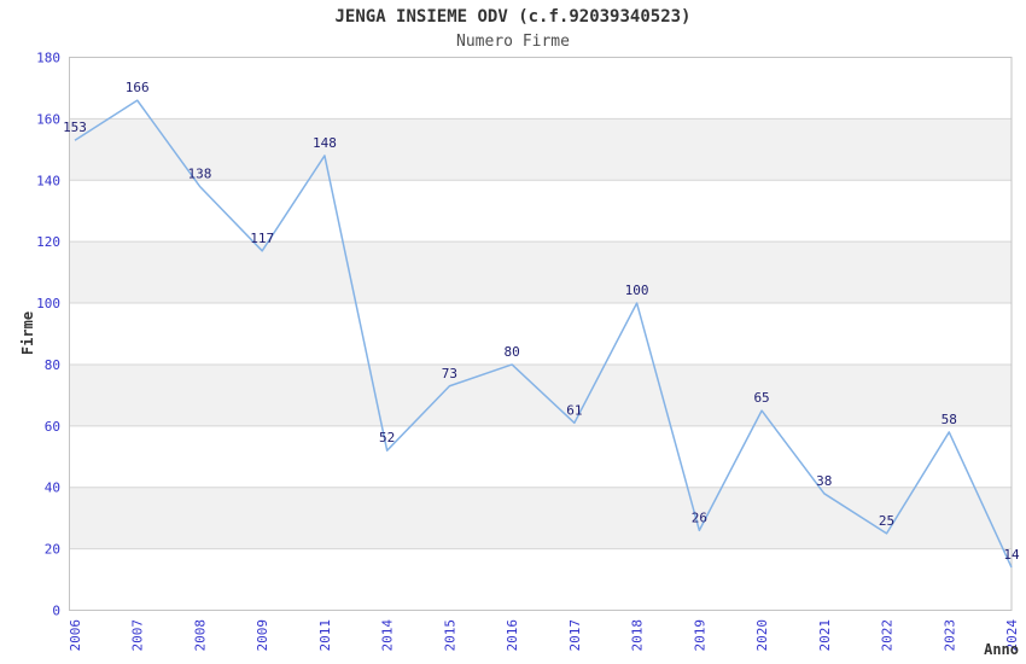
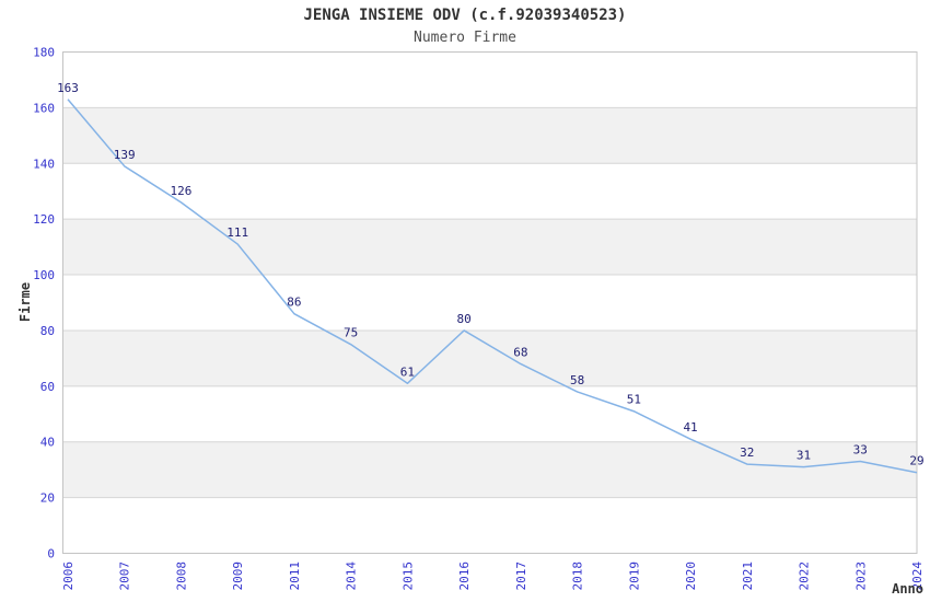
2006: 153 -> 163
2007: 166 -> 139
2008: 138 -> 126
2009: 117 -> 111
2011: 148 -> 86
2014: 52 -> 75
2015: 73 -> 61
2017: 61 -> 68
2018: 100 -> 58
2019: 26 -> 51
2020: 65 -> 41
2021: 38 -> 32
2022: 25 -> 31
2023: 58 -> 33
2024: 14 -> 29
